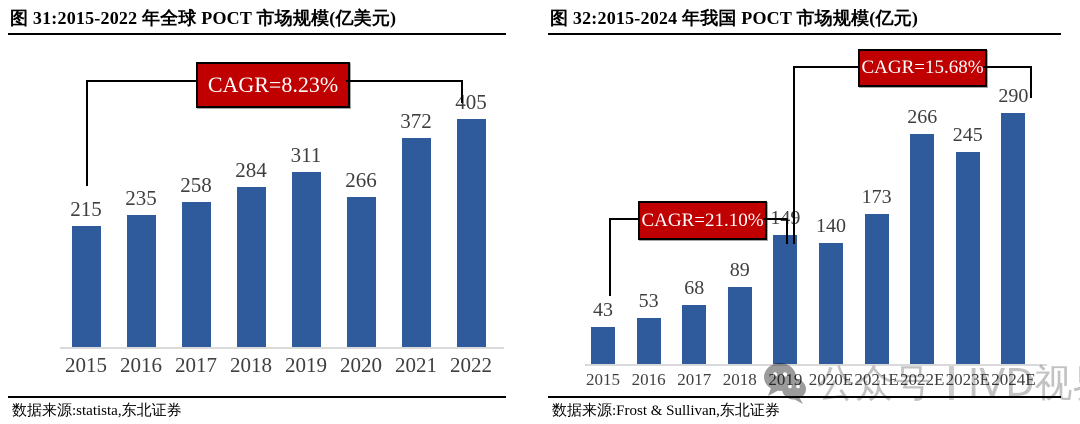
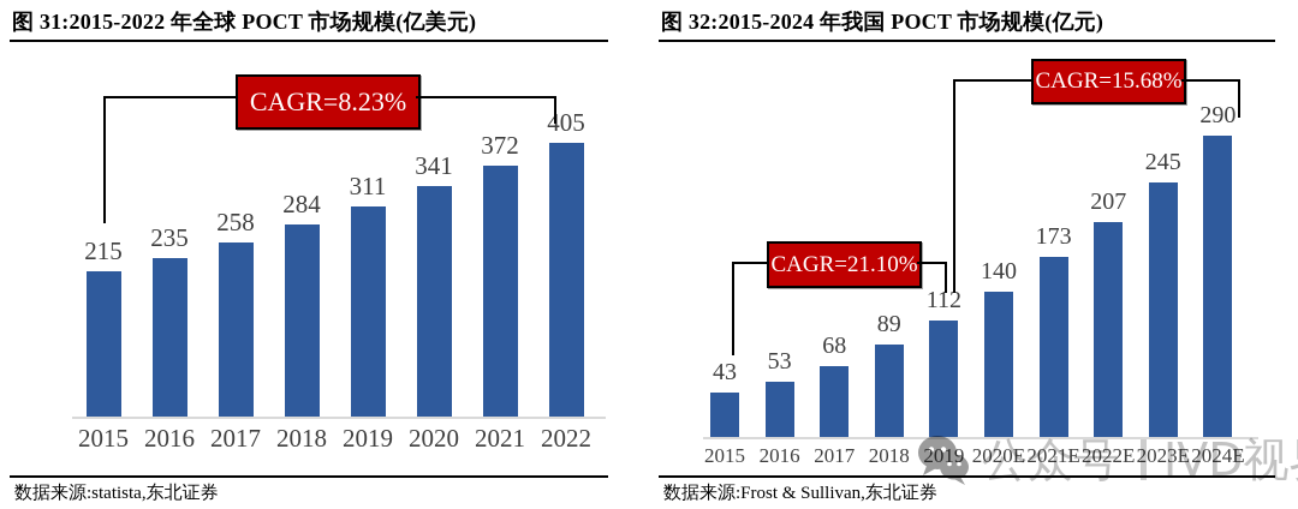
图 31:2015-2022 年全球 POCT 市场规模(亿美元)/2020: 266 -> 341
图 32:2015-2024 年我国 POCT 市场规模(亿元)/2019: 149 -> 112
图 32:2015-2024 年我国 POCT 市场规模(亿元)/2022E: 266 -> 207
